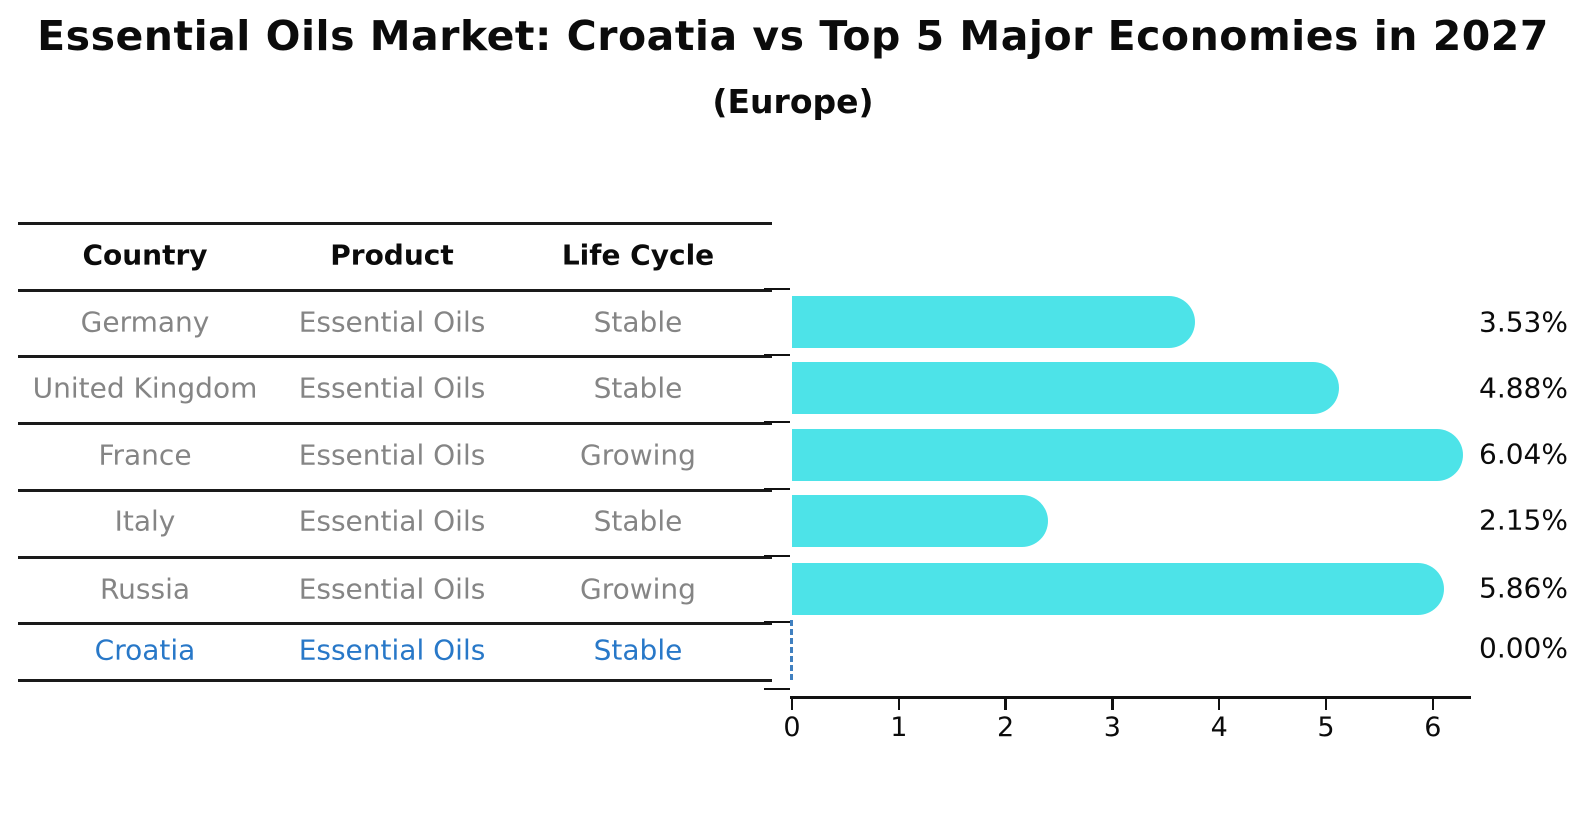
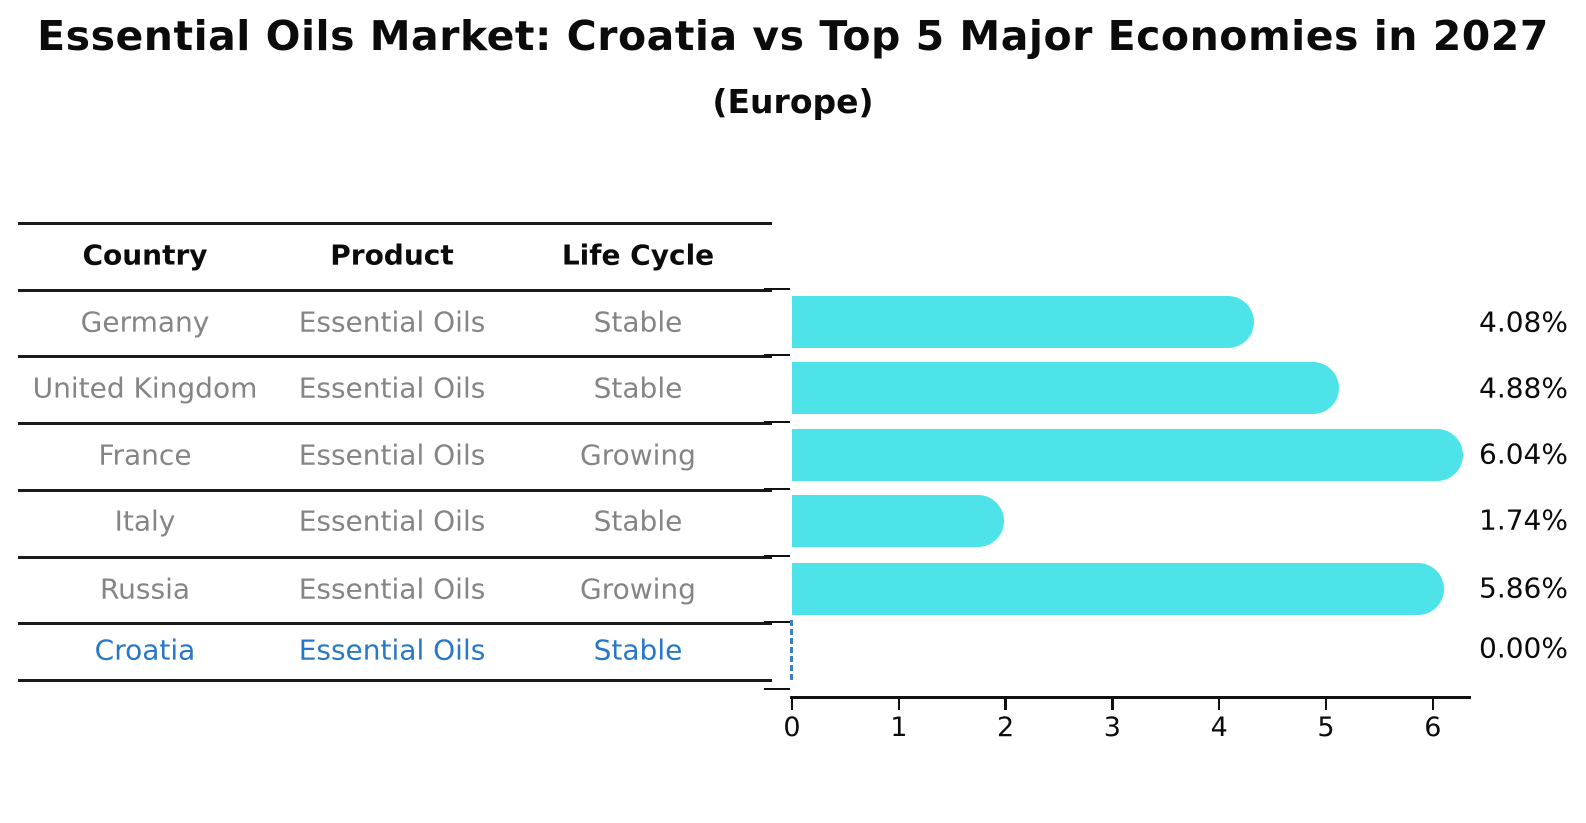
Germany: 3.53% -> 4.08%
Italy: 2.15% -> 1.74%
